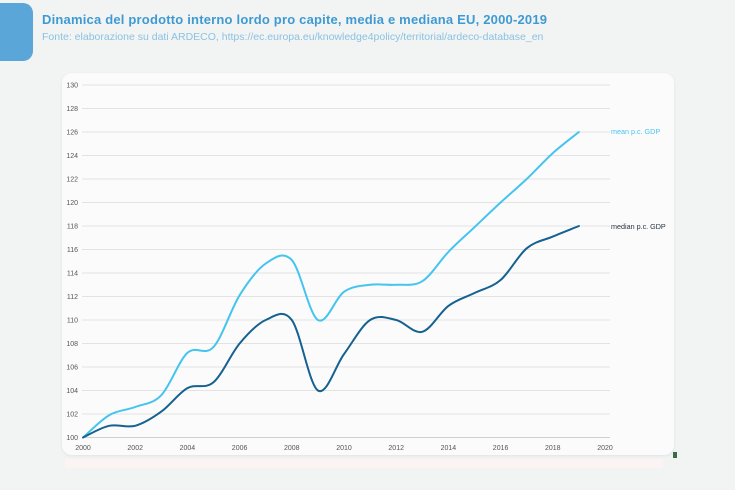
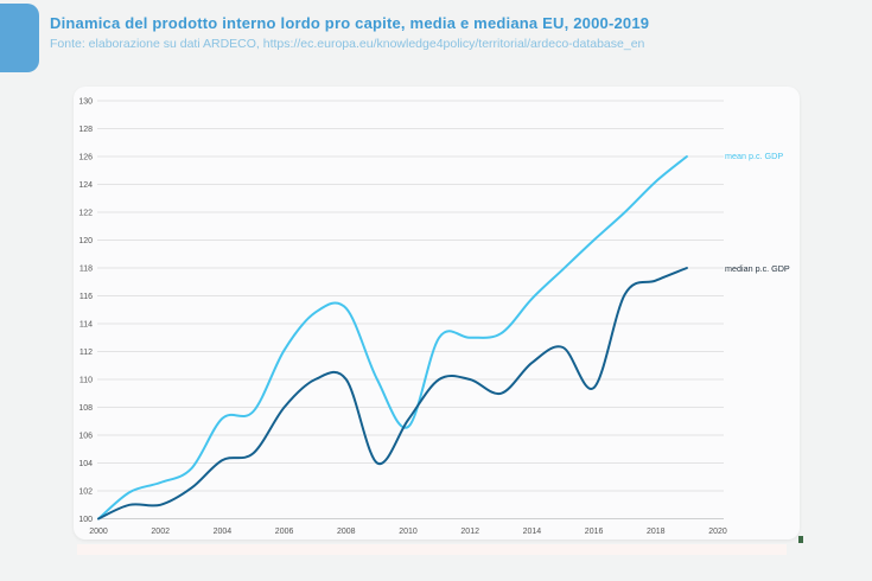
mean p.c. GDP/2010: 112.4 -> 106.6
median p.c. GDP/2016: 113.4 -> 109.4
